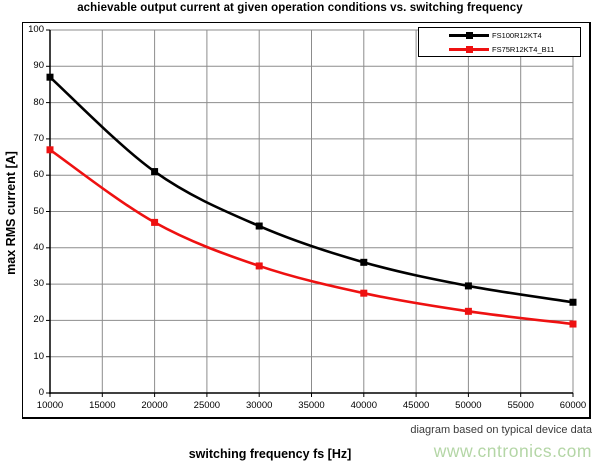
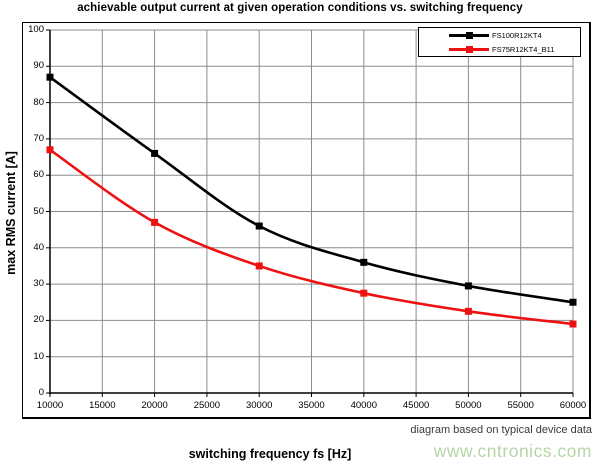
FS100R12KT4/20000: 61 -> 66
